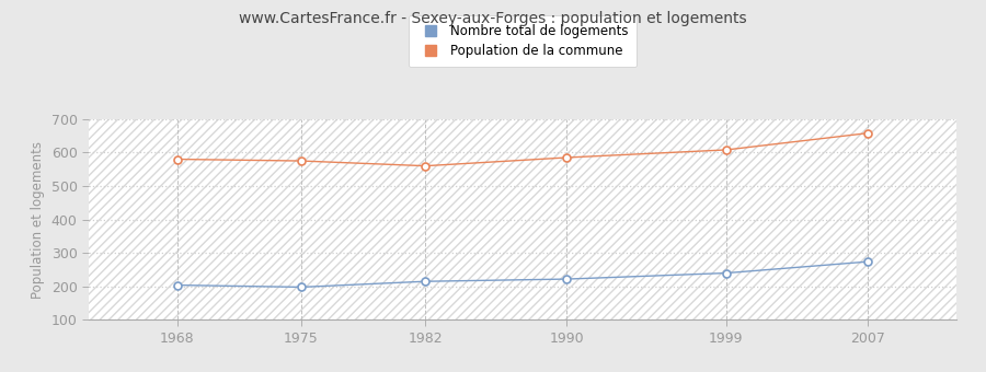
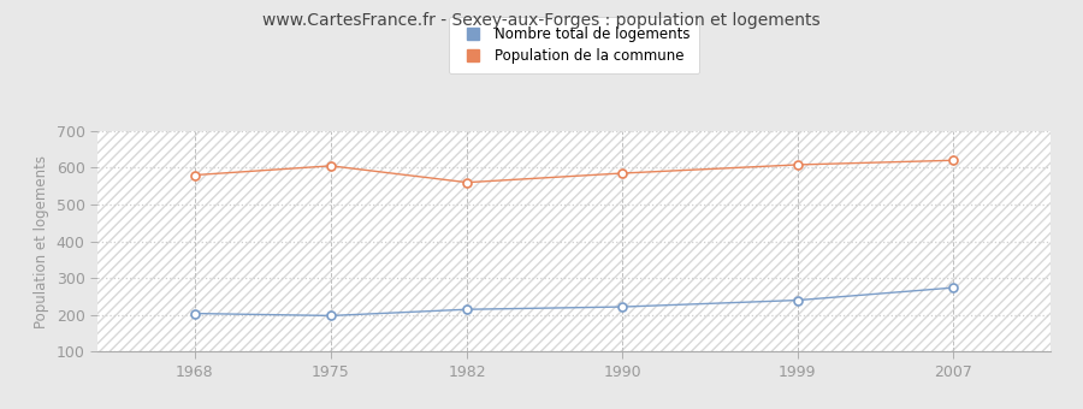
Population de la commune/1975: 575 -> 605
Population de la commune/2007: 658 -> 620
